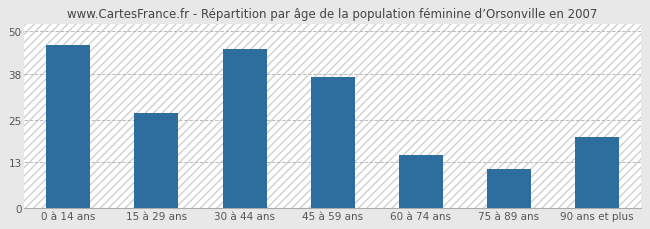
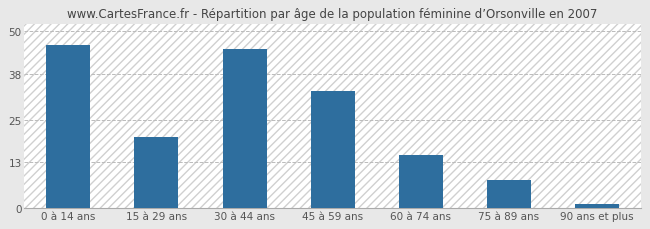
15 à 29 ans: 27 -> 20
45 à 59 ans: 37 -> 33
75 à 89 ans: 11 -> 8
90 ans et plus: 20 -> 1
